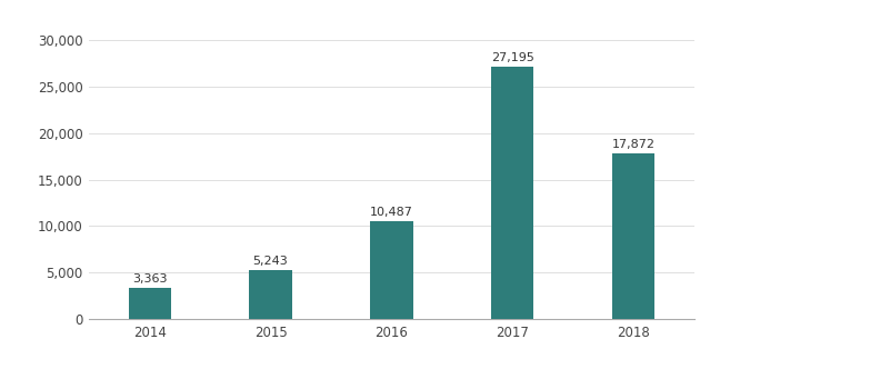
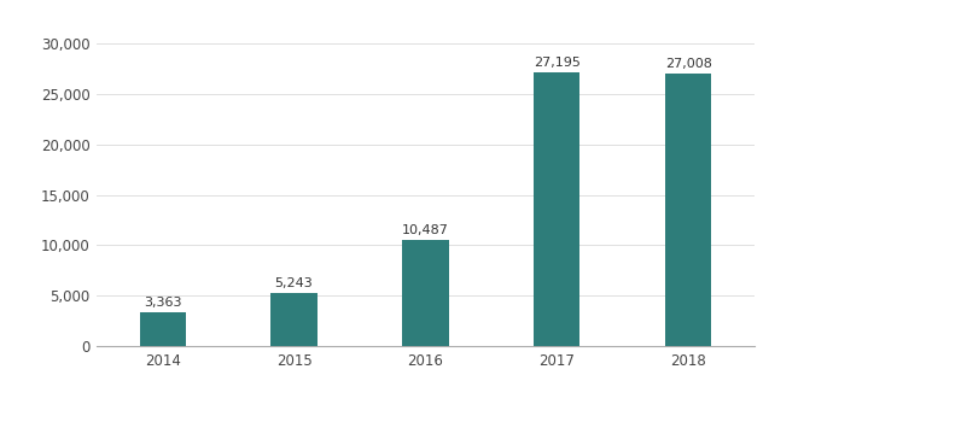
2018: 17,872 -> 27,008
